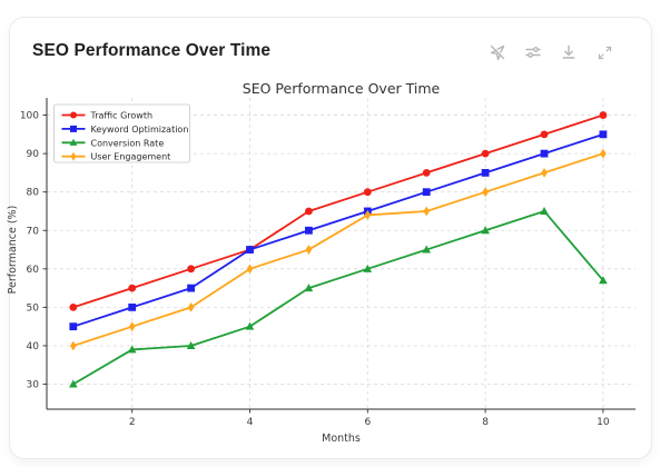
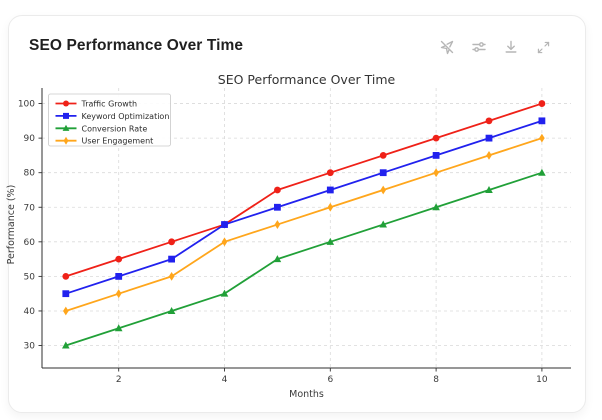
Conversion Rate/2: 39 -> 35
User Engagement/6: 74 -> 70
Conversion Rate/10: 57 -> 80
